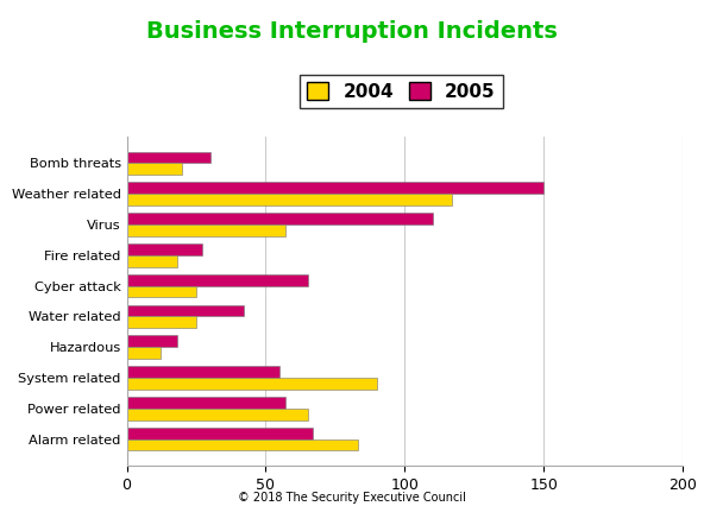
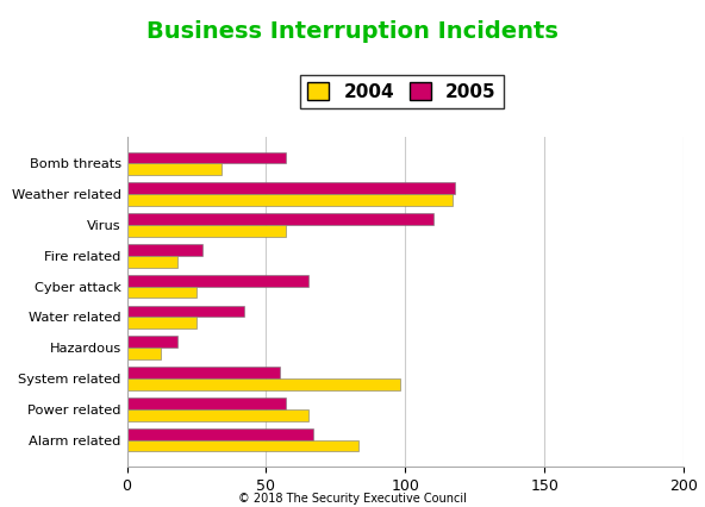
2005/Bomb threats: 30 -> 57
2004/Bomb threats: 20 -> 34
2005/Weather related: 150 -> 118
2004/System related: 90 -> 98
